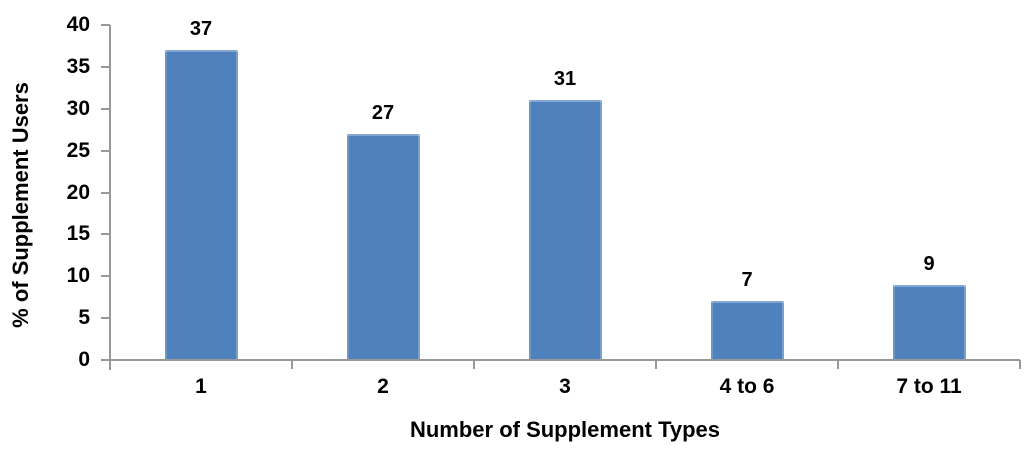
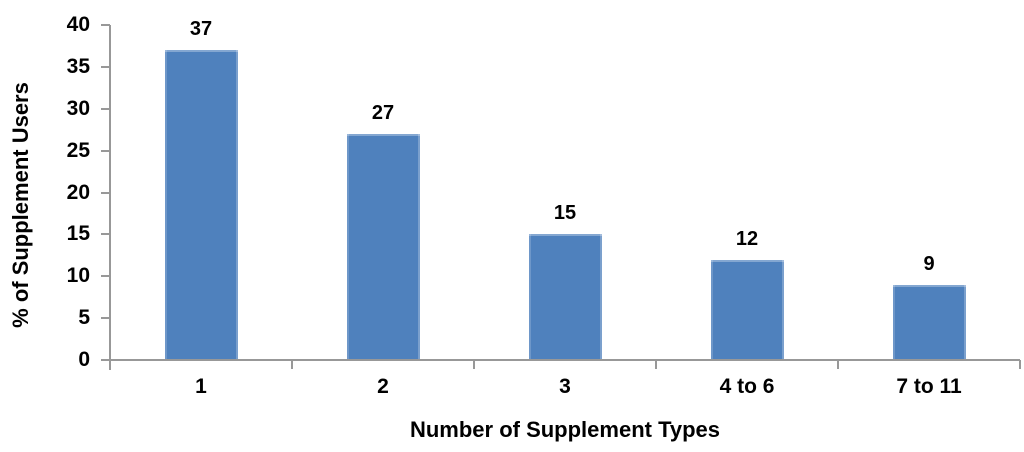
3: 31 -> 15
4 to 6: 7 -> 12
